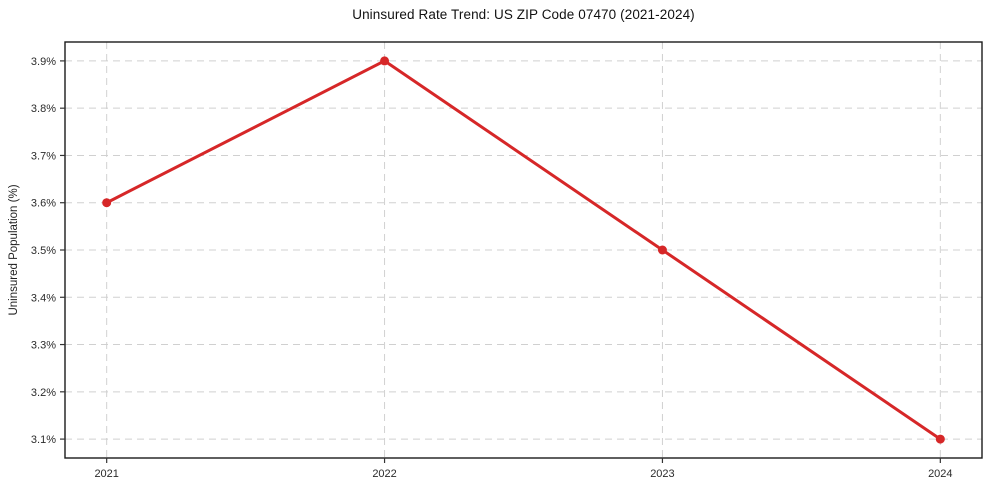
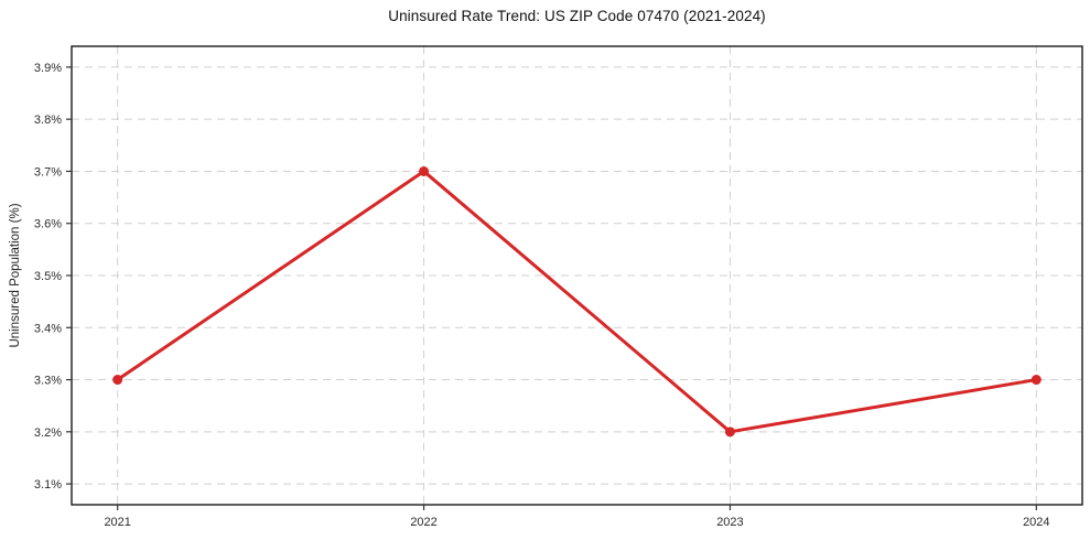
2021: 3.6% -> 3.3%
2022: 3.9% -> 3.7%
2023: 3.5% -> 3.2%
2024: 3.1% -> 3.3%
